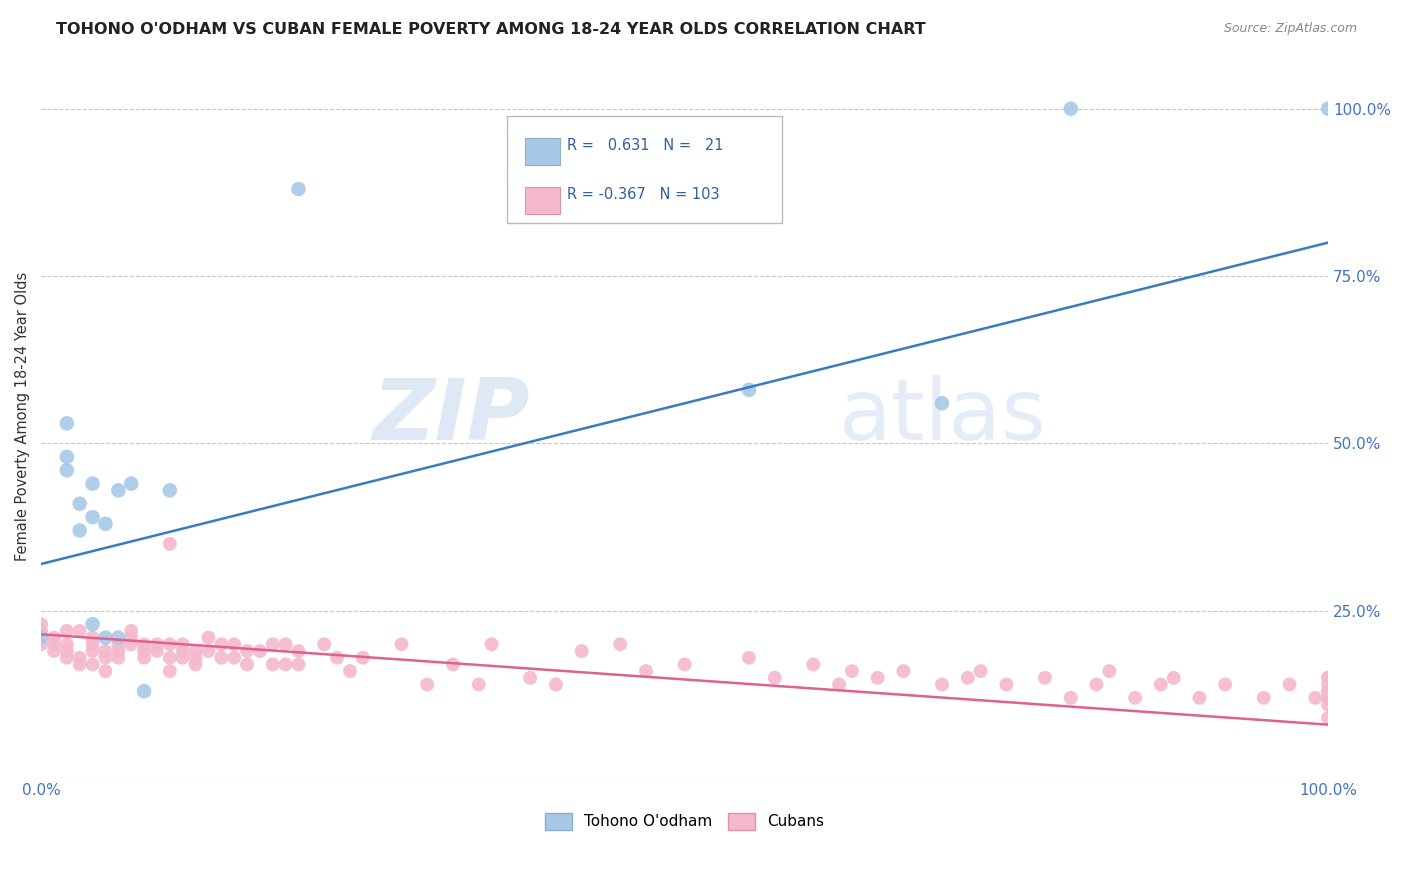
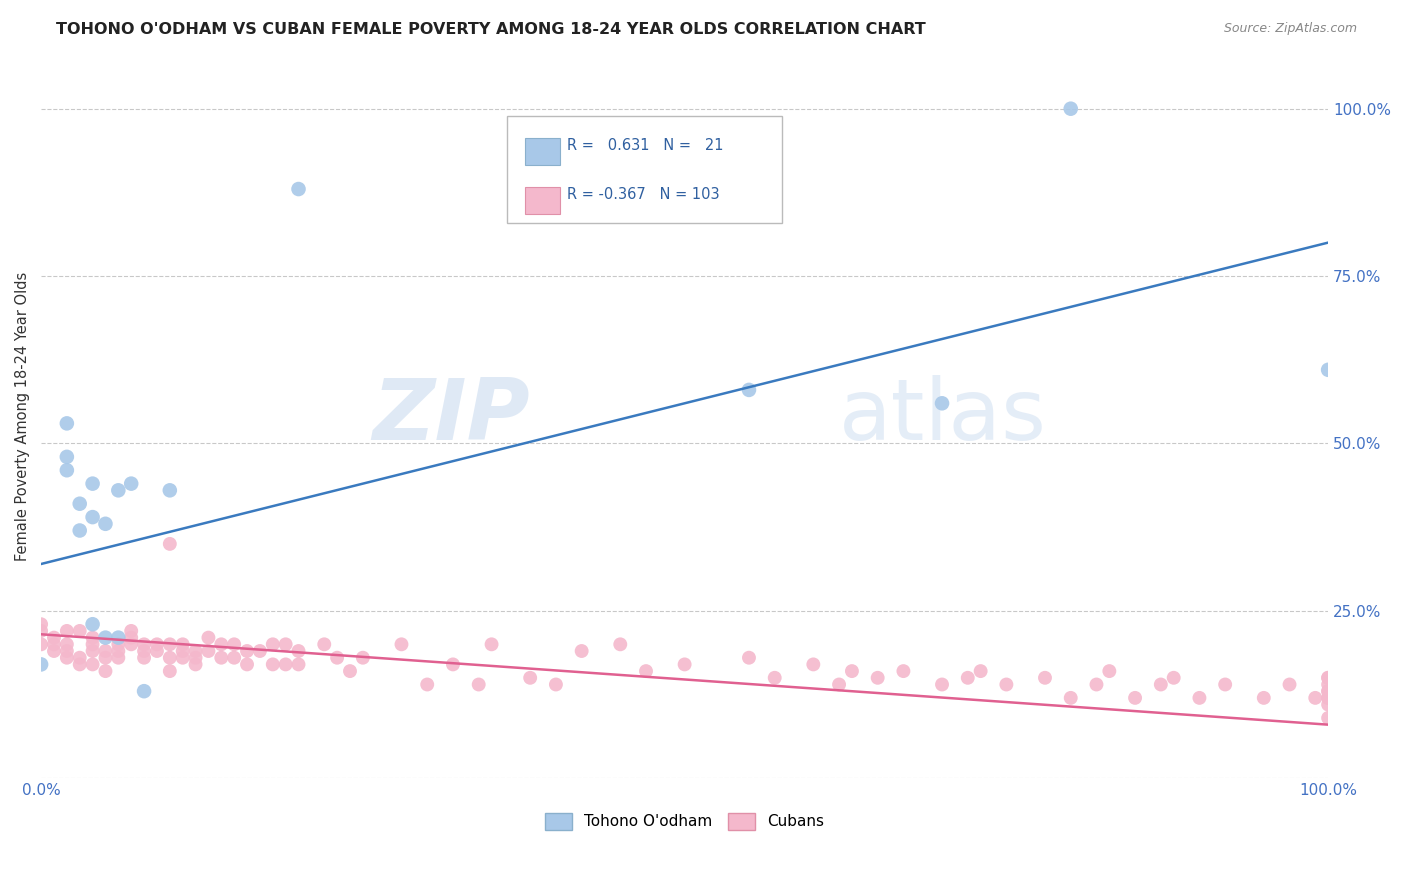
Tohono O'odham/0.0%: 21% -> 17%
Tohono O'odham/100.0%: 100% -> 61%
